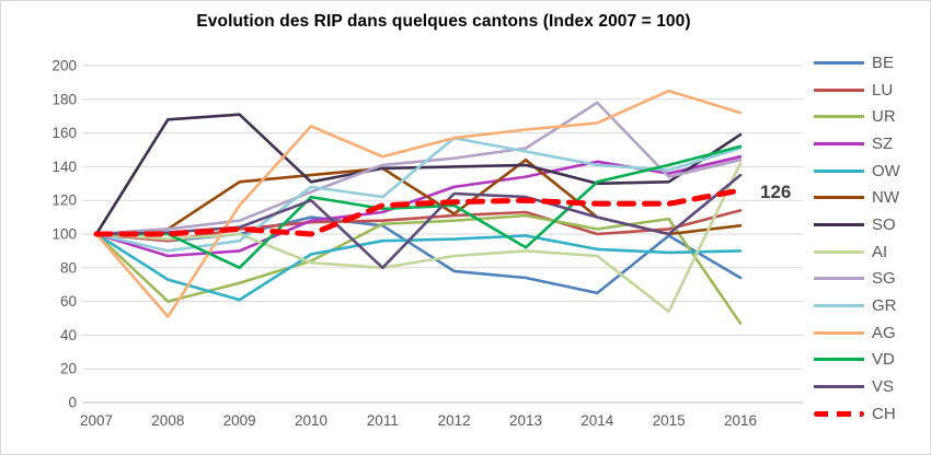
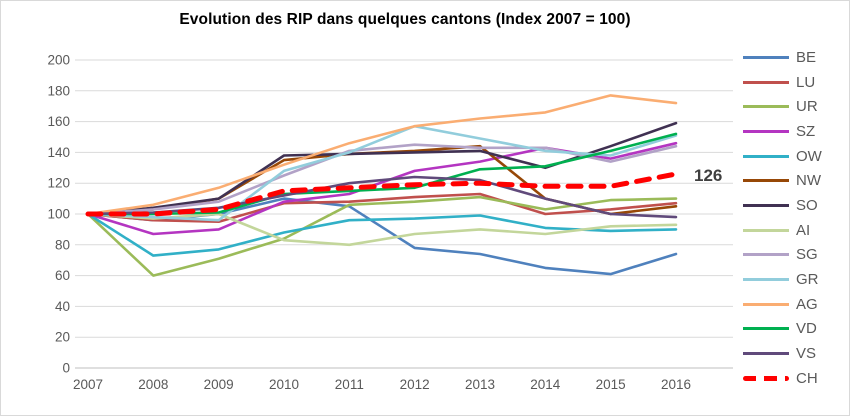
SO/2008: 168 -> 104
GR/2008: 90 -> 98
AG/2008: 51 -> 106
LU/2009: 103 -> 95
OW/2009: 61 -> 77
NW/2009: 131 -> 110
SO/2009: 171 -> 110
VD/2009: 80 -> 101
SO/2010: 131 -> 138
AG/2010: 164 -> 132
VD/2010: 122 -> 113
VS/2010: 120 -> 112
CH/2010: 100 -> 115
GR/2011: 122 -> 140
VS/2011: 80 -> 120
NW/2012: 112 -> 141
SG/2013: 151 -> 143
VD/2013: 92 -> 129
SG/2014: 178 -> 143
BE/2015: 99 -> 61
SO/2015: 131 -> 144
AI/2015: 54 -> 92
AG/2015: 185 -> 177
LU/2016: 114 -> 107
UR/2016: 47 -> 110
AI/2016: 142 -> 93
VS/2016: 135 -> 98
